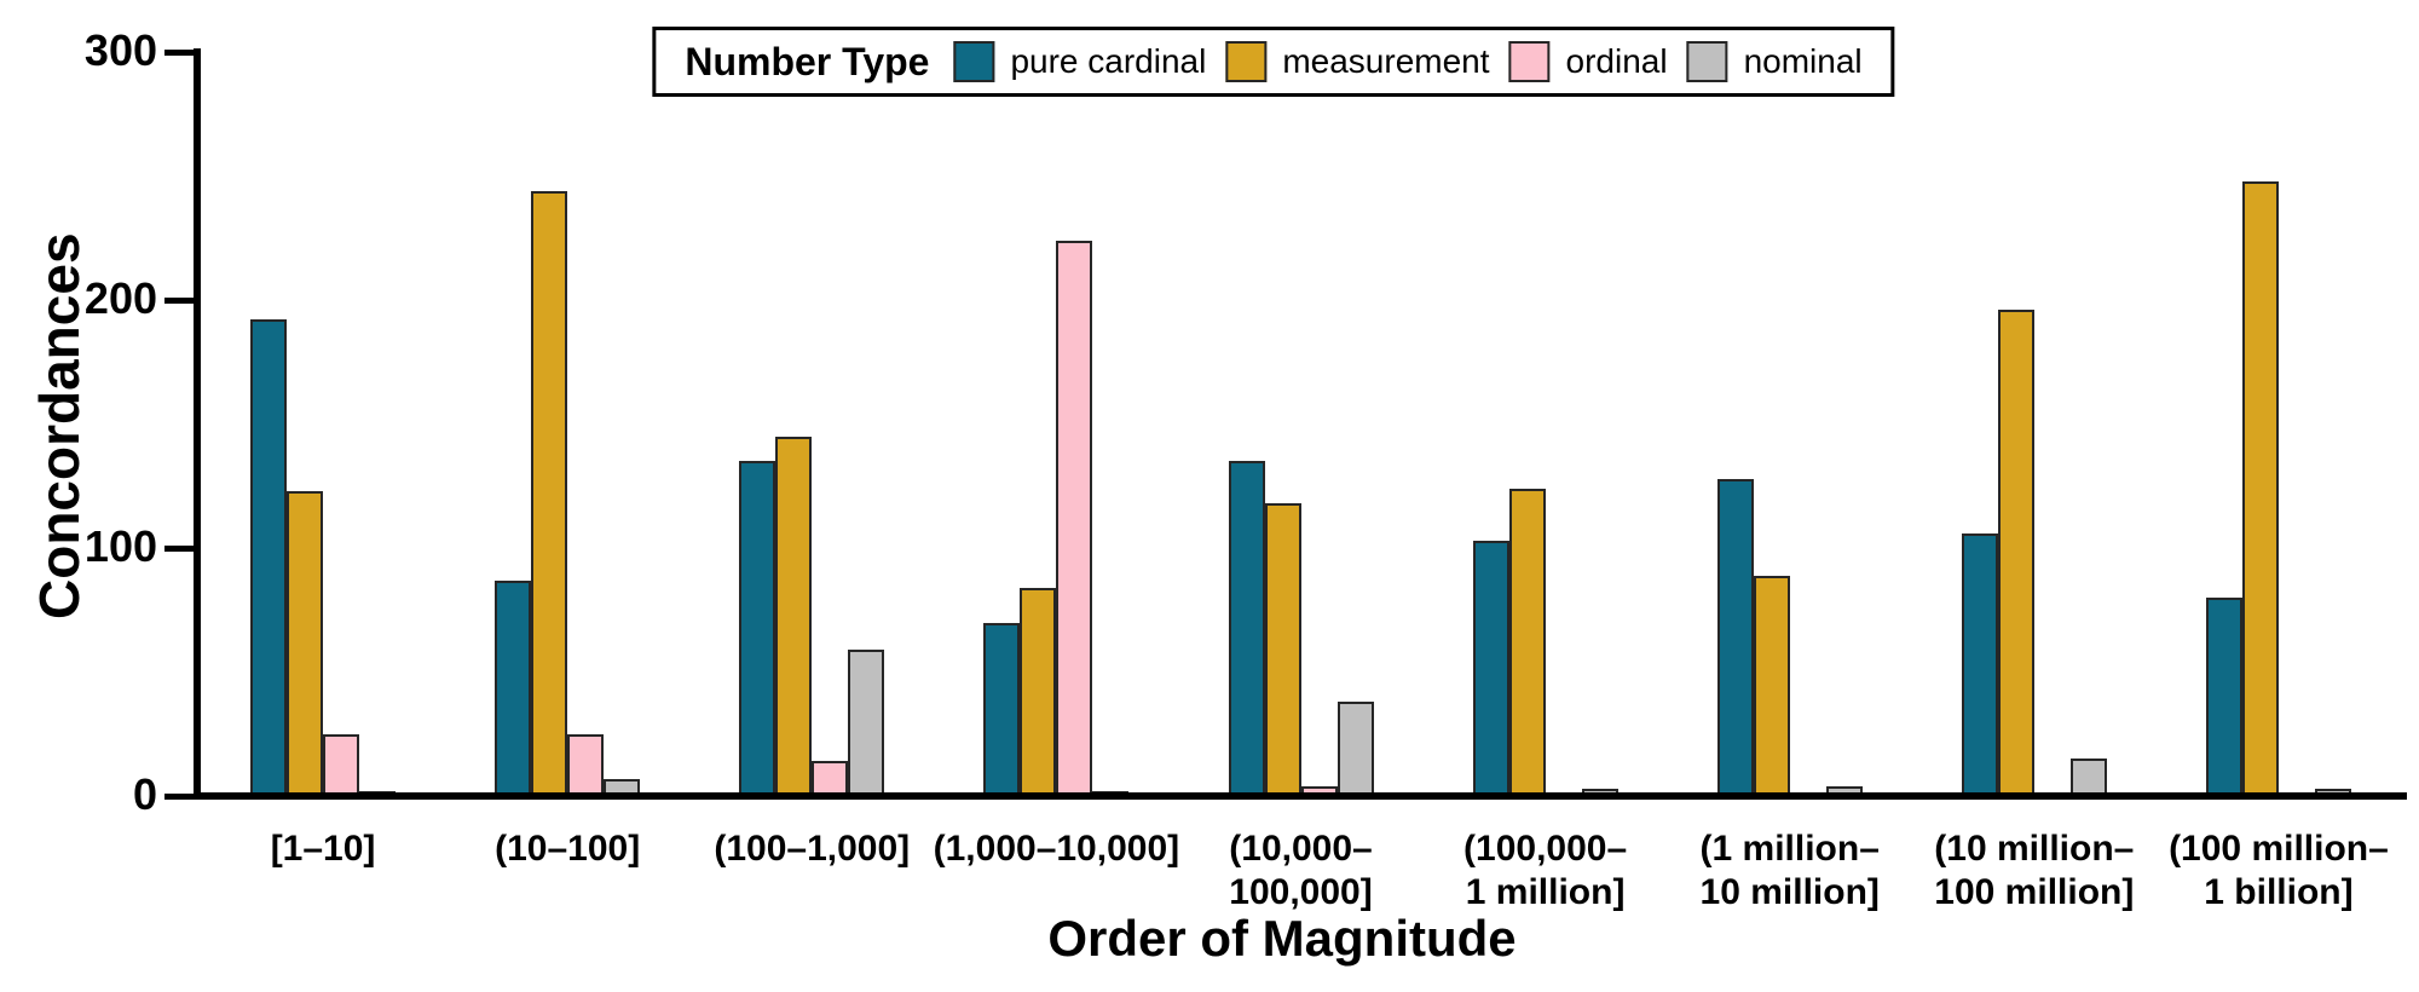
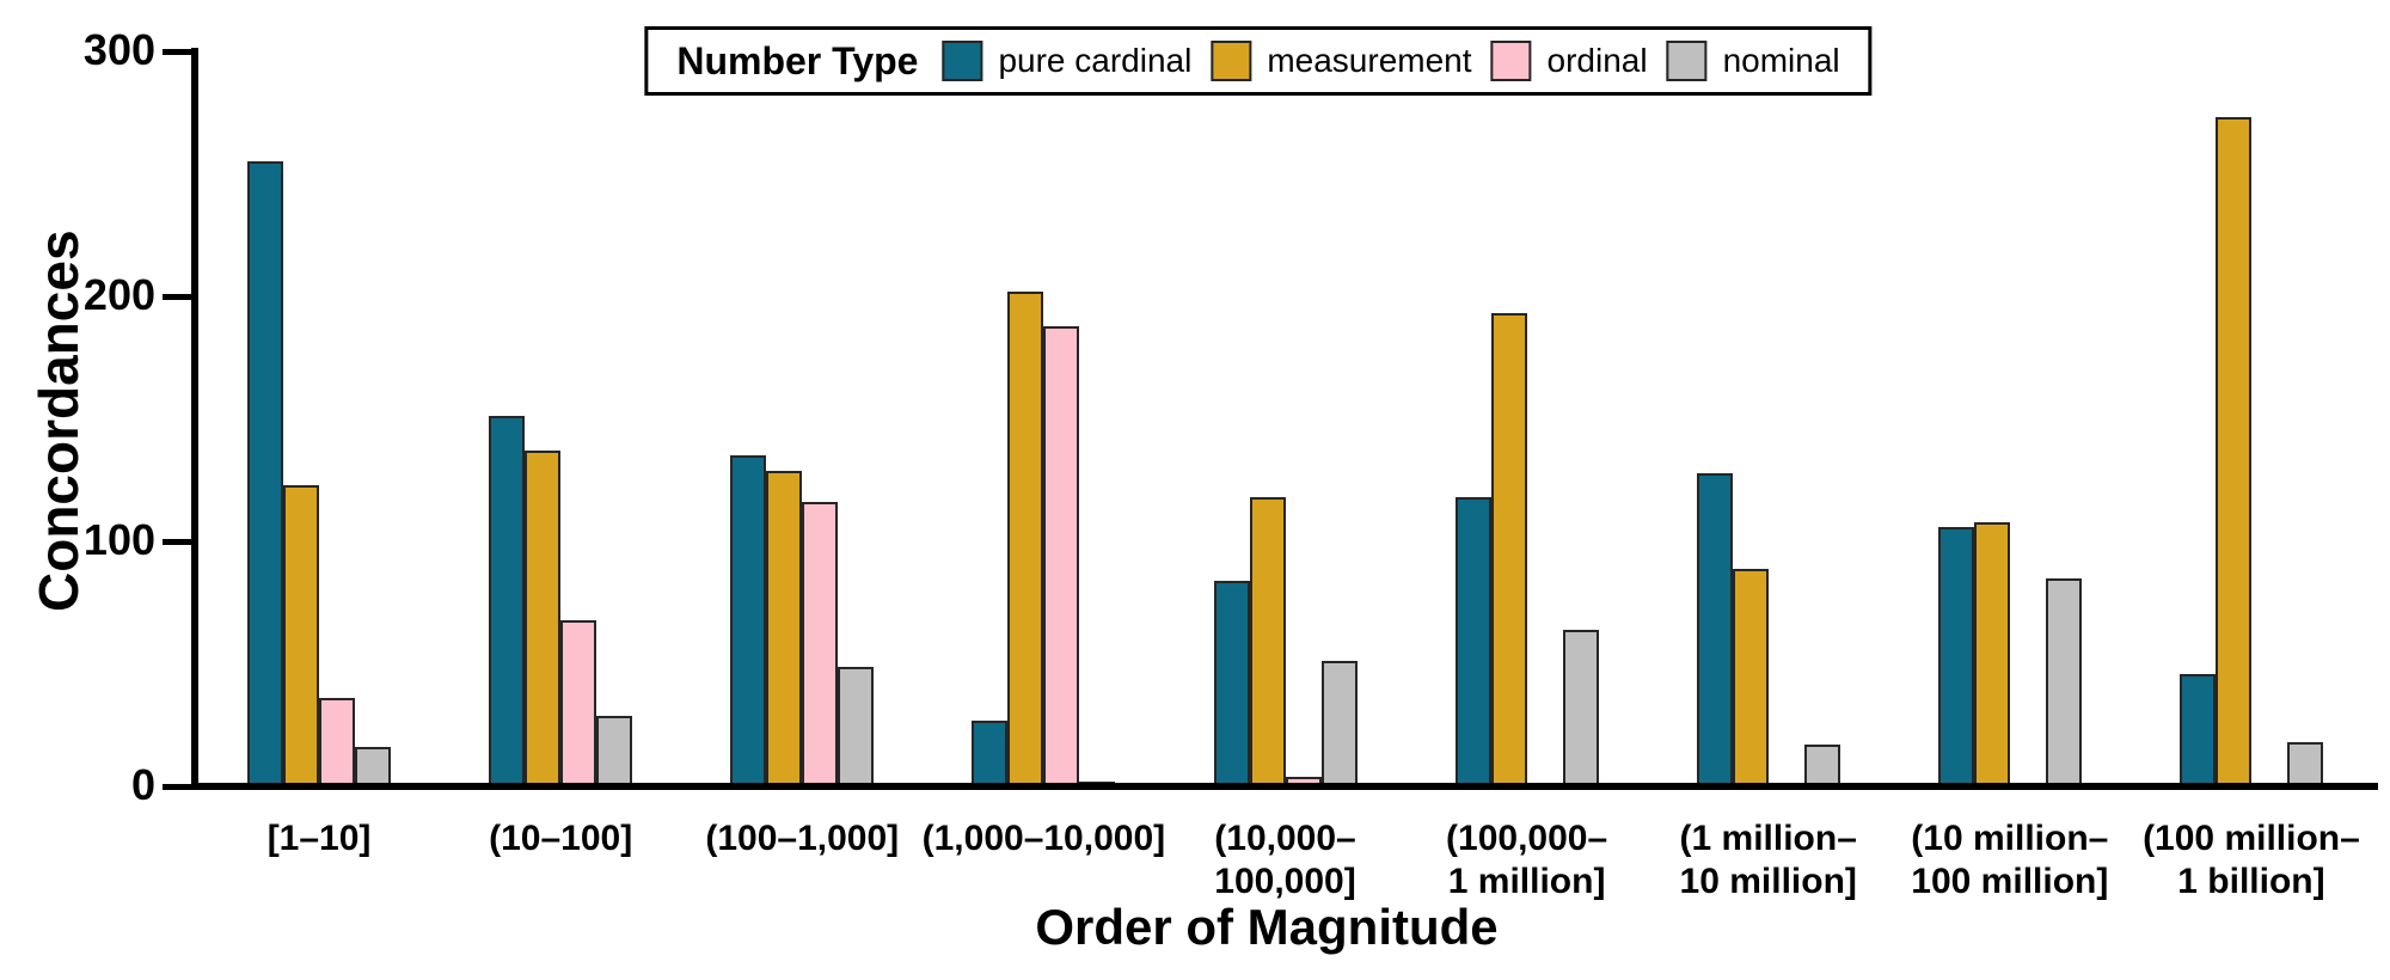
pure cardinal/[1–10]: 192 -> 255
ordinal/[1–10]: 25 -> 36
nominal/[1–10]: 2 -> 16
pure cardinal/(10–100]: 87 -> 151
measurement/(10–100]: 244 -> 137
ordinal/(10–100]: 25 -> 68
nominal/(10–100]: 7 -> 29
measurement/(100–1,000]: 145 -> 129
ordinal/(100–1,000]: 14 -> 116
nominal/(100–1,000]: 59 -> 49
pure cardinal/(1,000–10,000]: 70 -> 27
measurement/(1,000–10,000]: 84 -> 202
ordinal/(1,000–10,000]: 224 -> 188
pure cardinal/(10,000– 100,000]: 135 -> 84
nominal/(10,000– 100,000]: 38 -> 51
pure cardinal/(100,000– 1 million]: 103 -> 118
measurement/(100,000– 1 million]: 124 -> 193
nominal/(100,000– 1 million]: 3 -> 64
nominal/(1 million– 10 million]: 4 -> 17
measurement/(10 million– 100 million]: 196 -> 108
nominal/(10 million– 100 million]: 15 -> 85
pure cardinal/(100 million– 1 billion]: 80 -> 46
measurement/(100 million– 1 billion]: 248 -> 273
nominal/(100 million– 1 billion]: 3 -> 18
